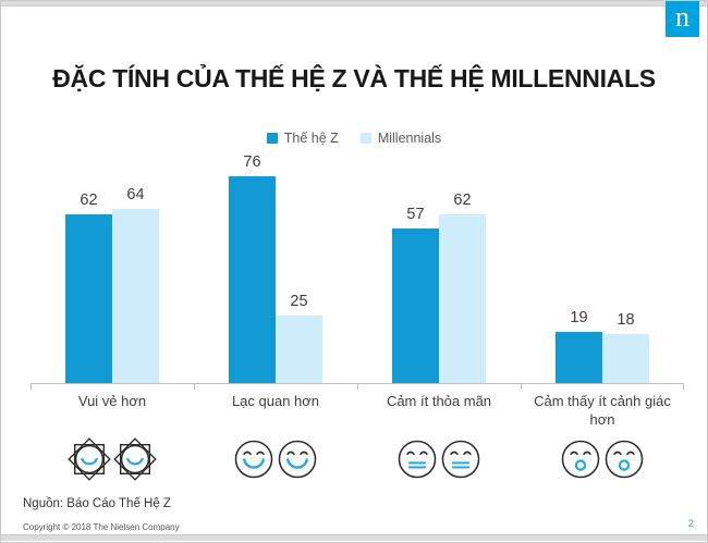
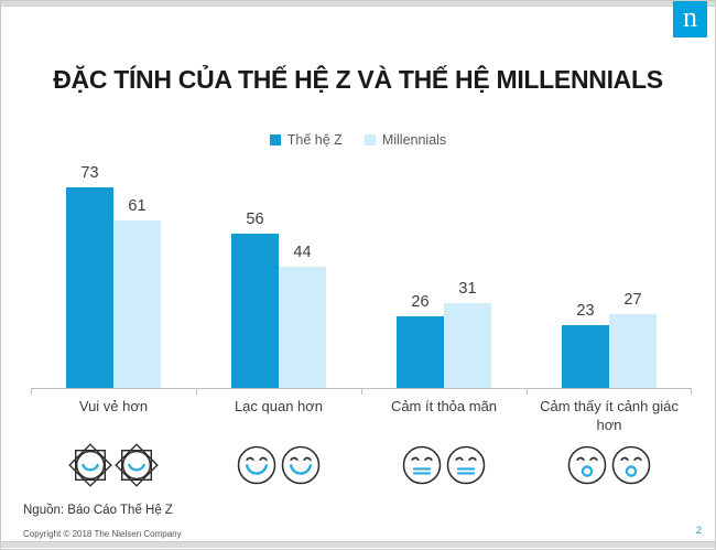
Thế hệ Z/Vui vẻ hơn: 62 -> 73
Millennials/Vui vẻ hơn: 64 -> 61
Thế hệ Z/Lạc quan hơn: 76 -> 56
Millennials/Lạc quan hơn: 25 -> 44
Thế hệ Z/Cảm ít thỏa mãn: 57 -> 26
Millennials/Cảm ít thỏa mãn: 62 -> 31
Thế hệ Z/Cảm thấy ít cảnh giác hơn: 19 -> 23
Millennials/Cảm thấy ít cảnh giác hơn: 18 -> 27
